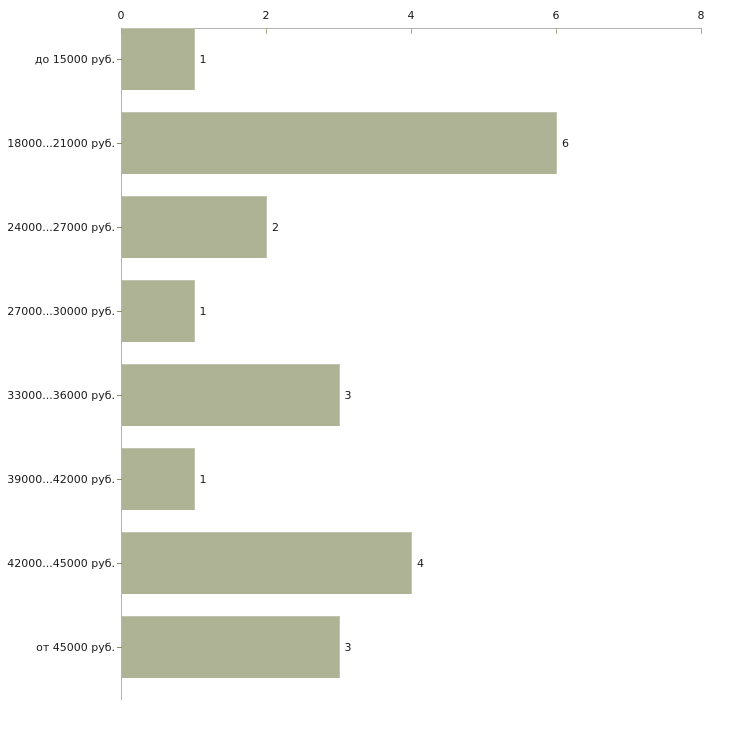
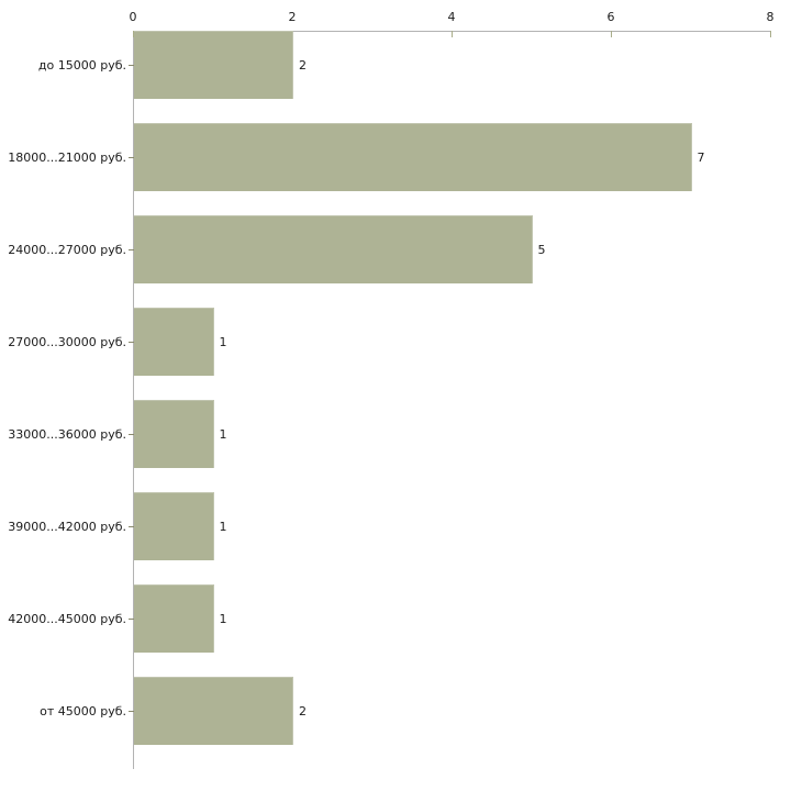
до 15000 руб.: 1 -> 2
18000...21000 руб.: 6 -> 7
24000...27000 руб.: 2 -> 5
33000...36000 руб.: 3 -> 1
42000...45000 руб.: 4 -> 1
от 45000 руб.: 3 -> 2
